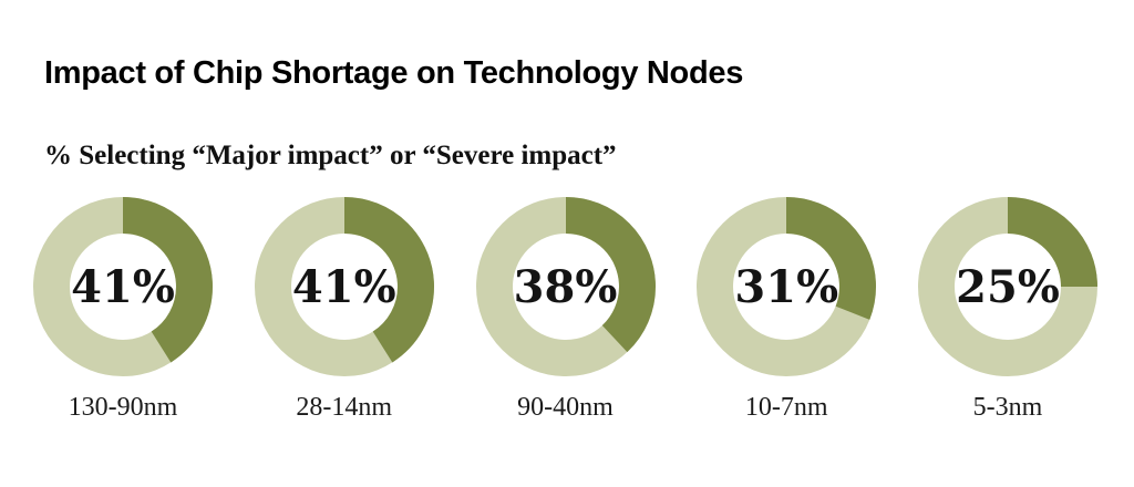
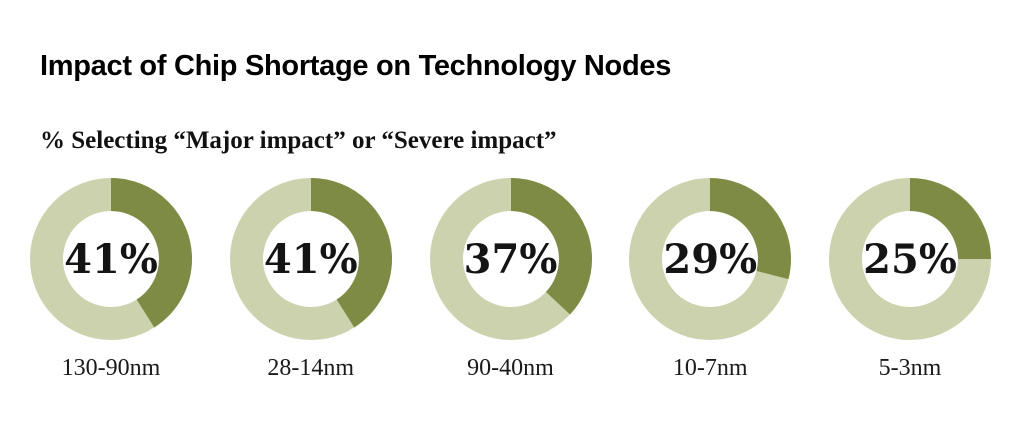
90-40nm: 38% -> 37%
10-7nm: 31% -> 29%
